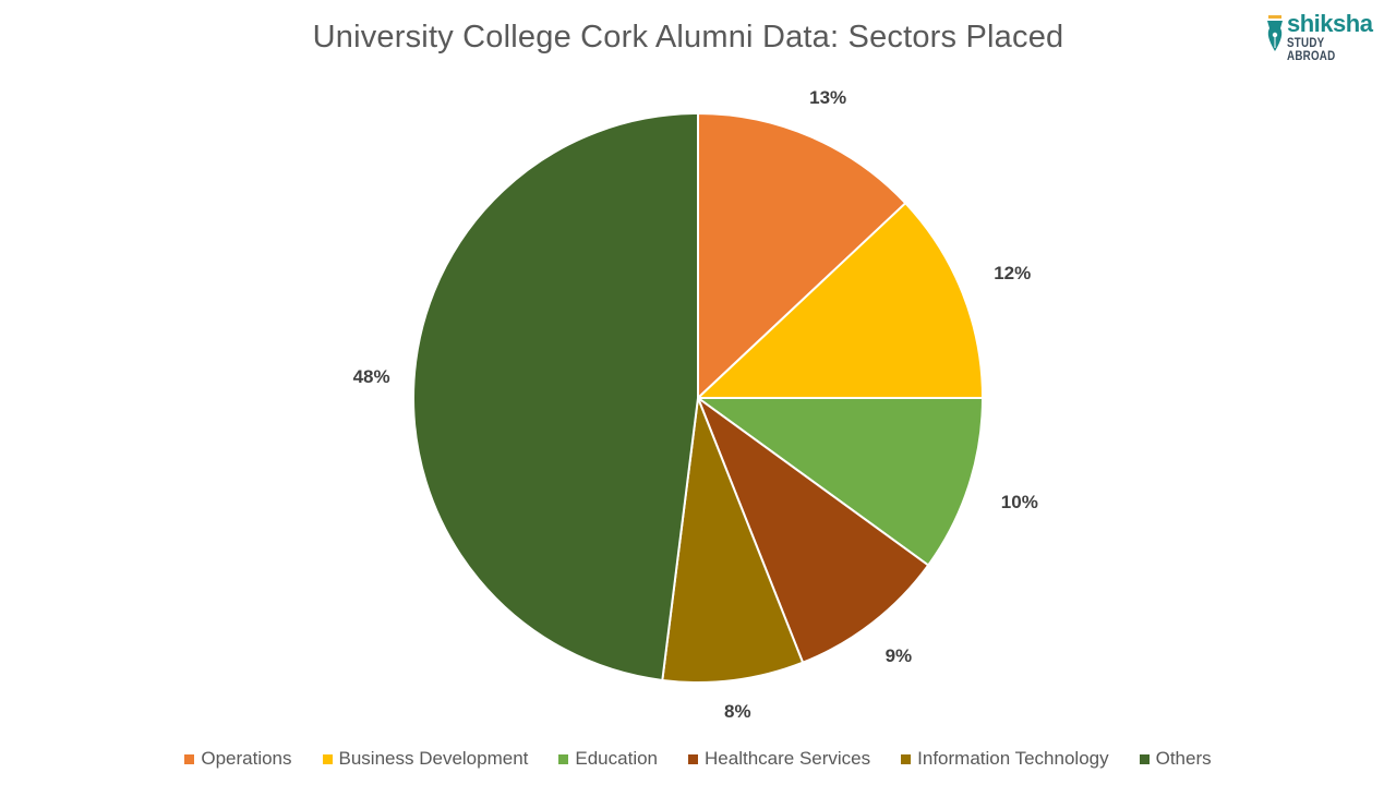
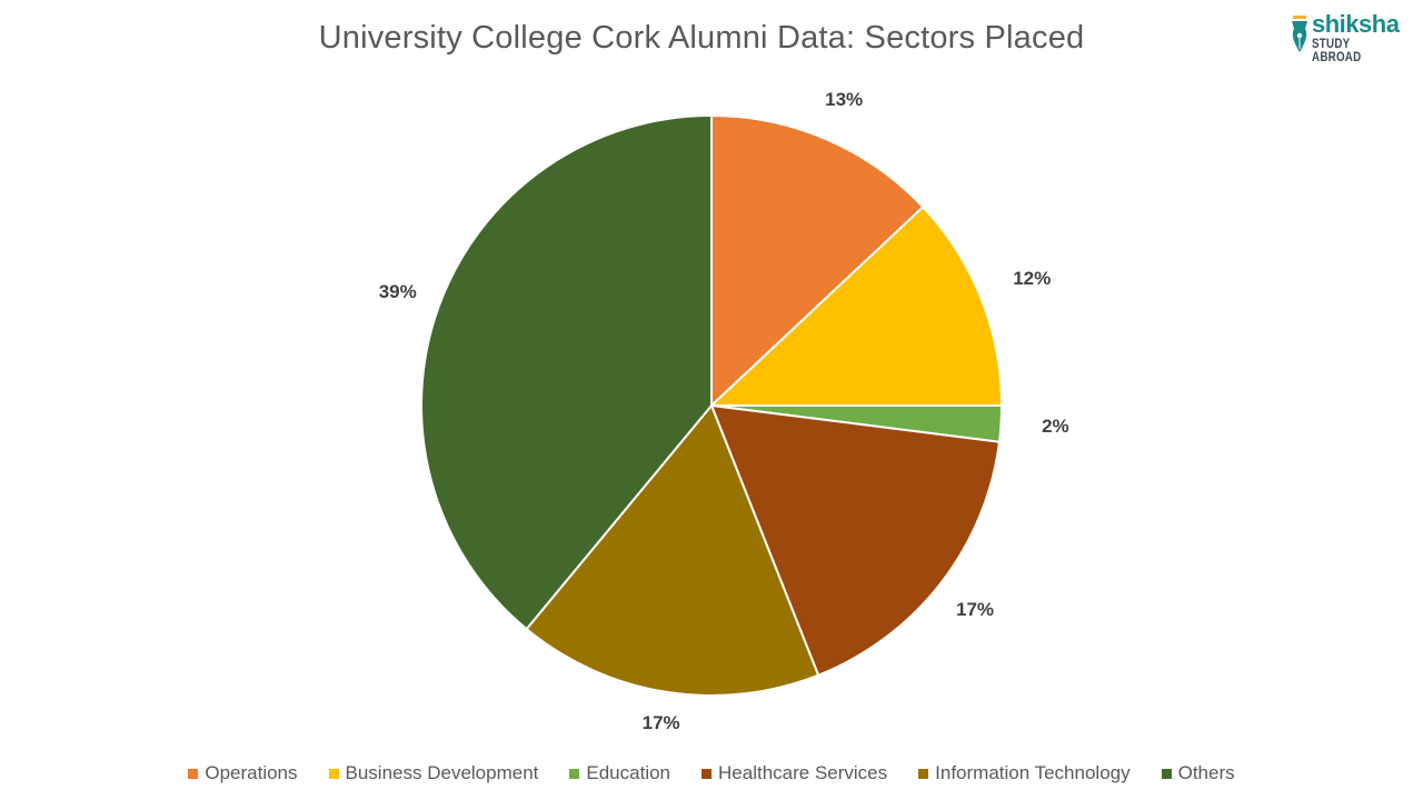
Education: 10% -> 2%
Healthcare Services: 9% -> 17%
Information Technology: 8% -> 17%
Others: 48% -> 39%
